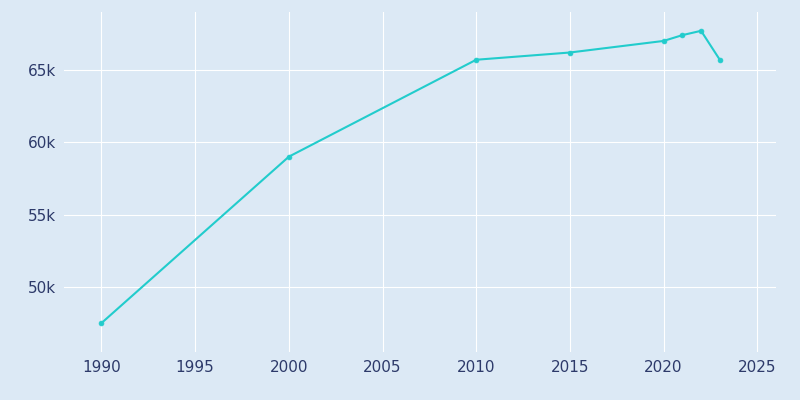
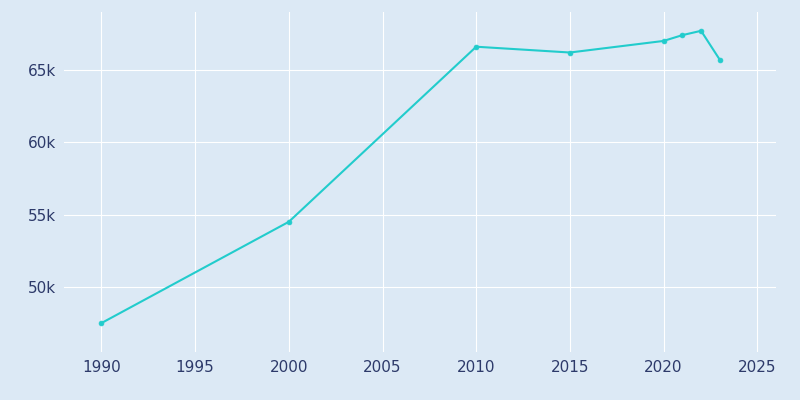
2000: 59.0k -> 54.5k
2010: 65.7k -> 66.6k
